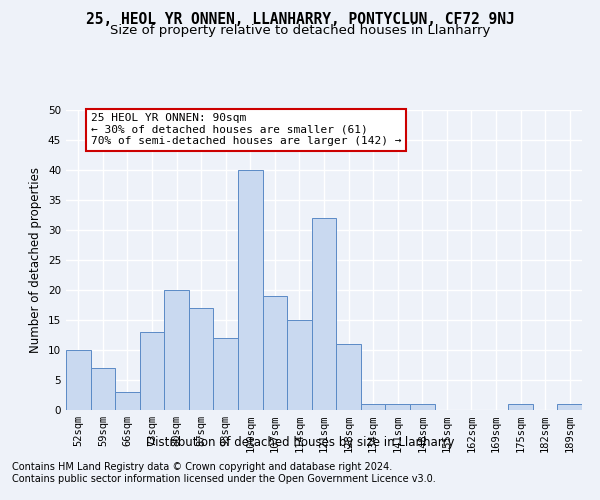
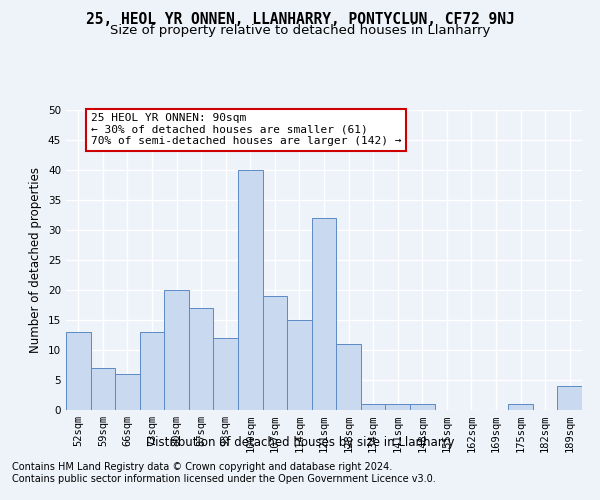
52sqm: 10 -> 13
66sqm: 3 -> 6
189sqm: 1 -> 4
